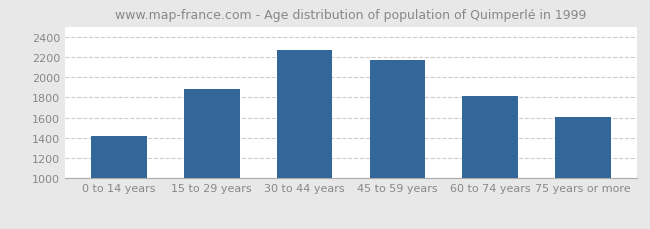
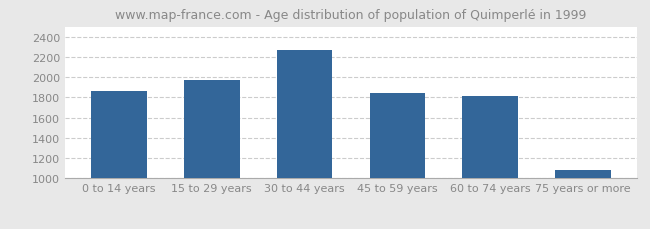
0 to 14 years: 1420 -> 1860
15 to 29 years: 1880 -> 1980
45 to 59 years: 2170 -> 1840
75 years or more: 1610 -> 1080
